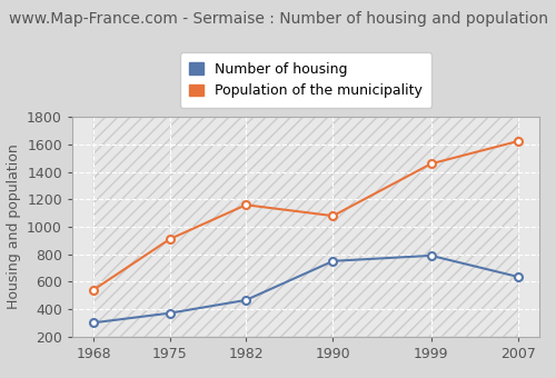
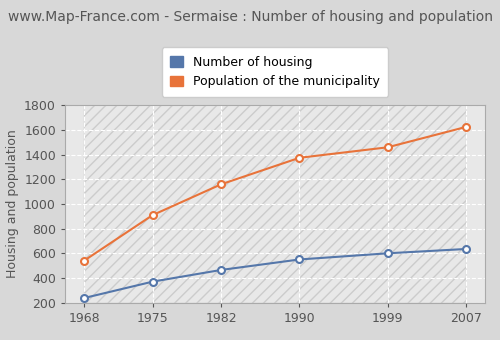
Number of housing/1968: 300 -> 240
Number of housing/1990: 750 -> 550
Population of the municipality/1990: 1080 -> 1380
Number of housing/1999: 790 -> 600
